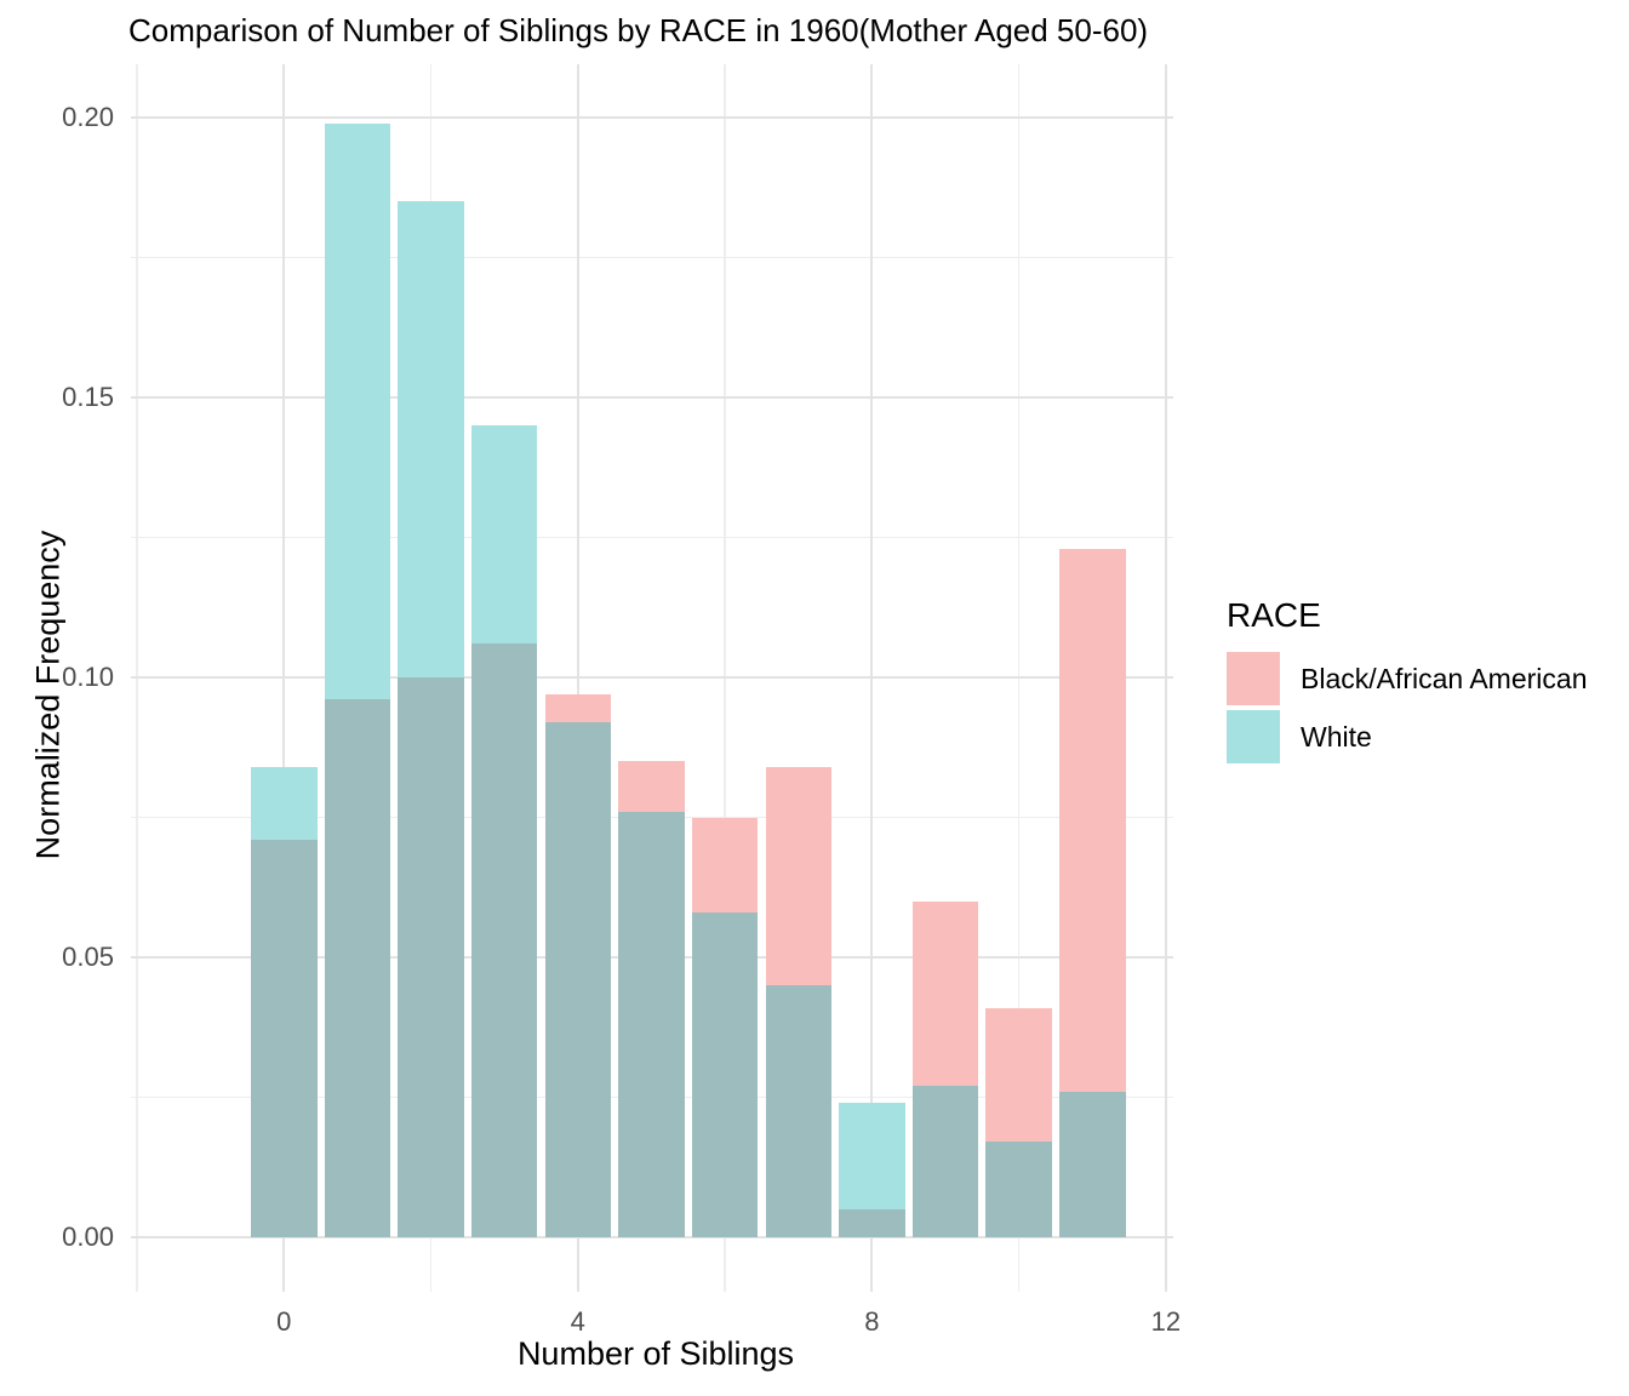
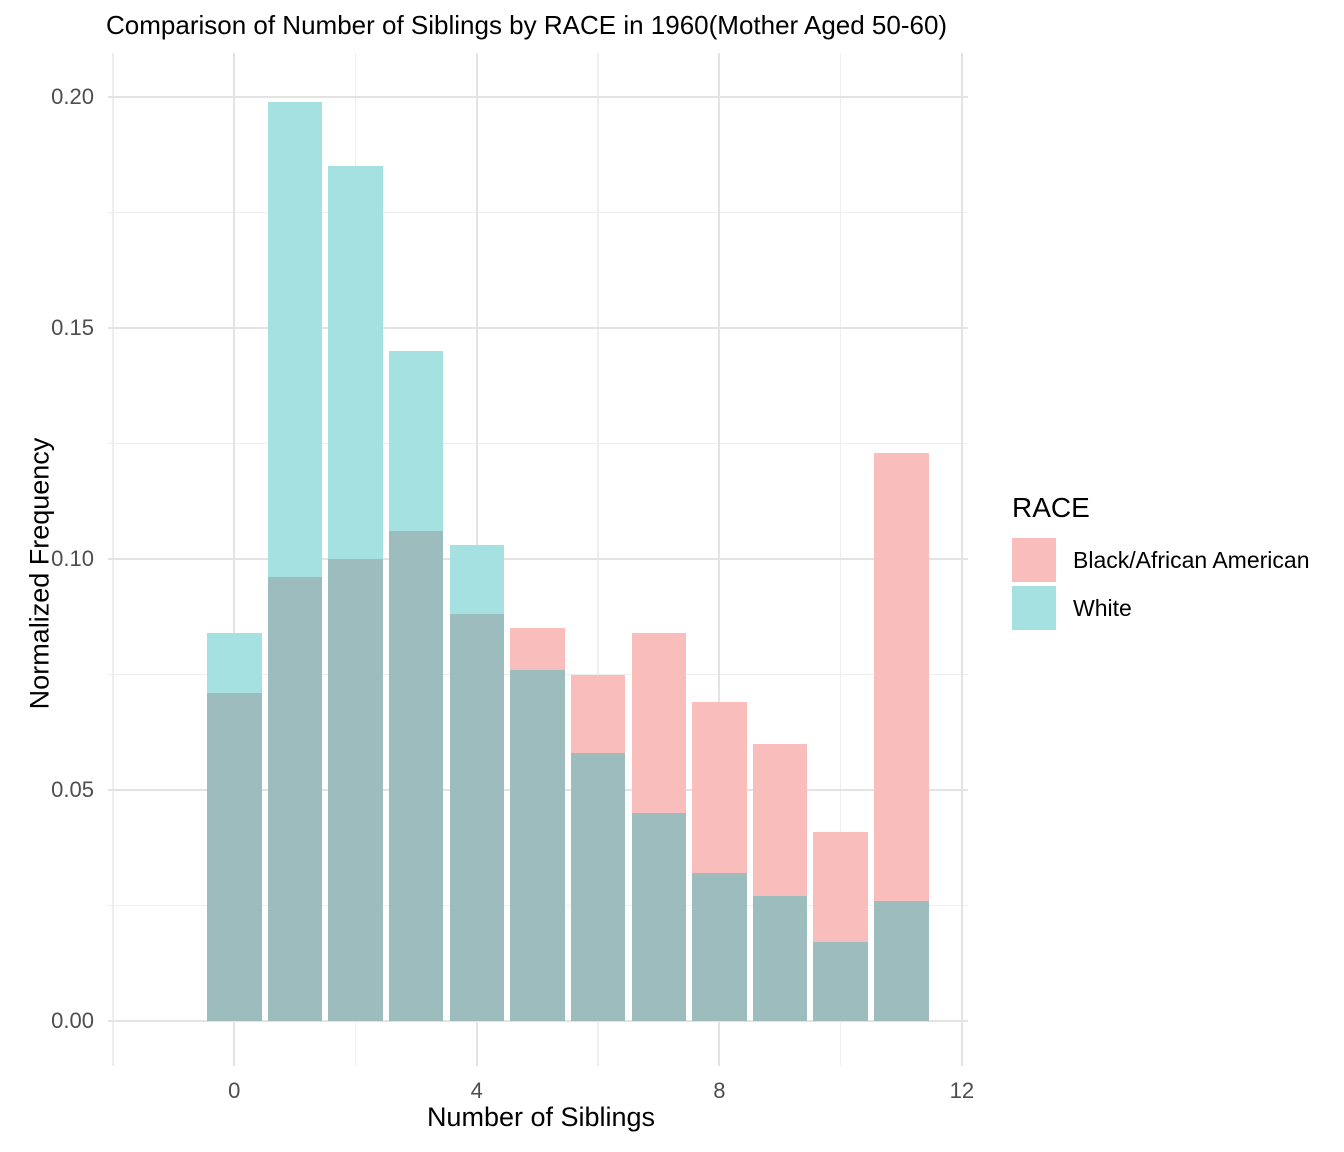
Black/African American/4: 0.097 -> 0.088
White/4: 0.092 -> 0.103
Black/African American/8: 0.005 -> 0.069
White/8: 0.024 -> 0.032
